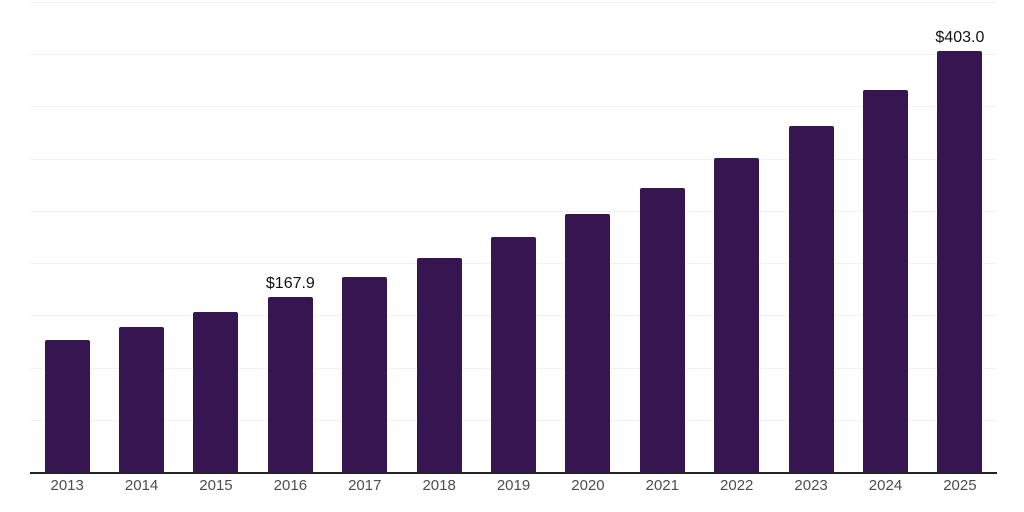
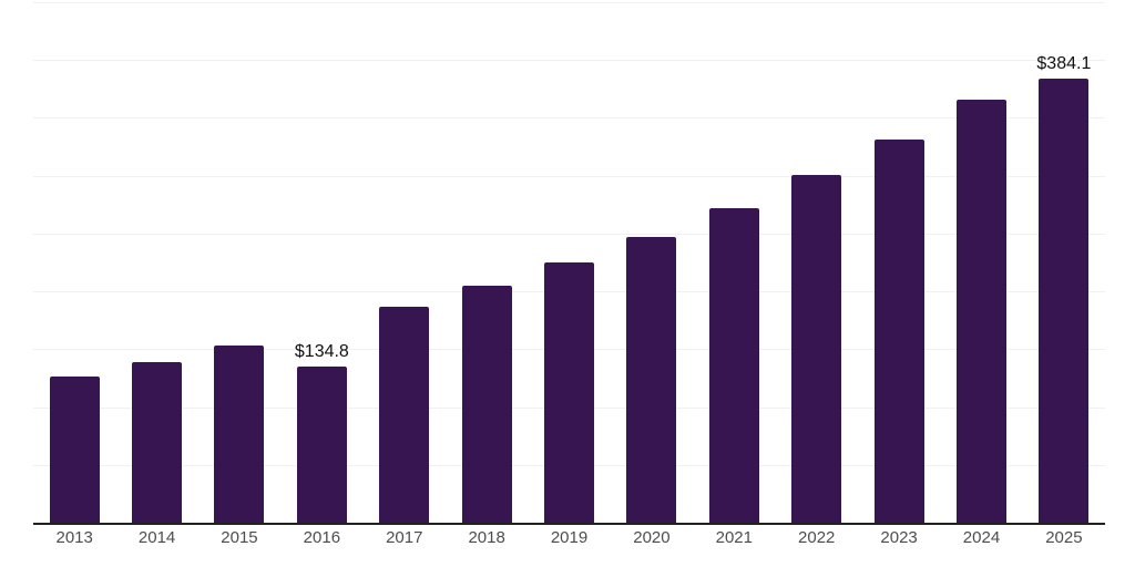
2016: $167.9 -> $134.8
2025: $403.0 -> $384.1
